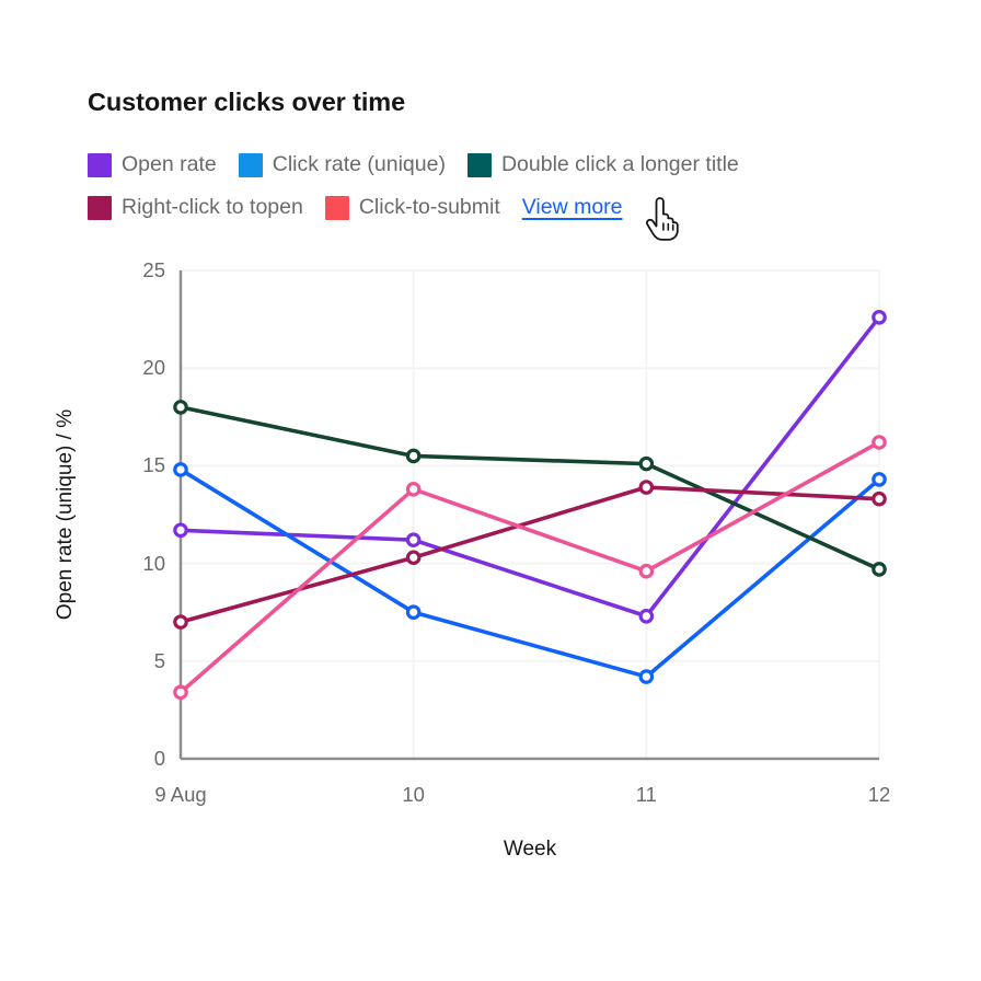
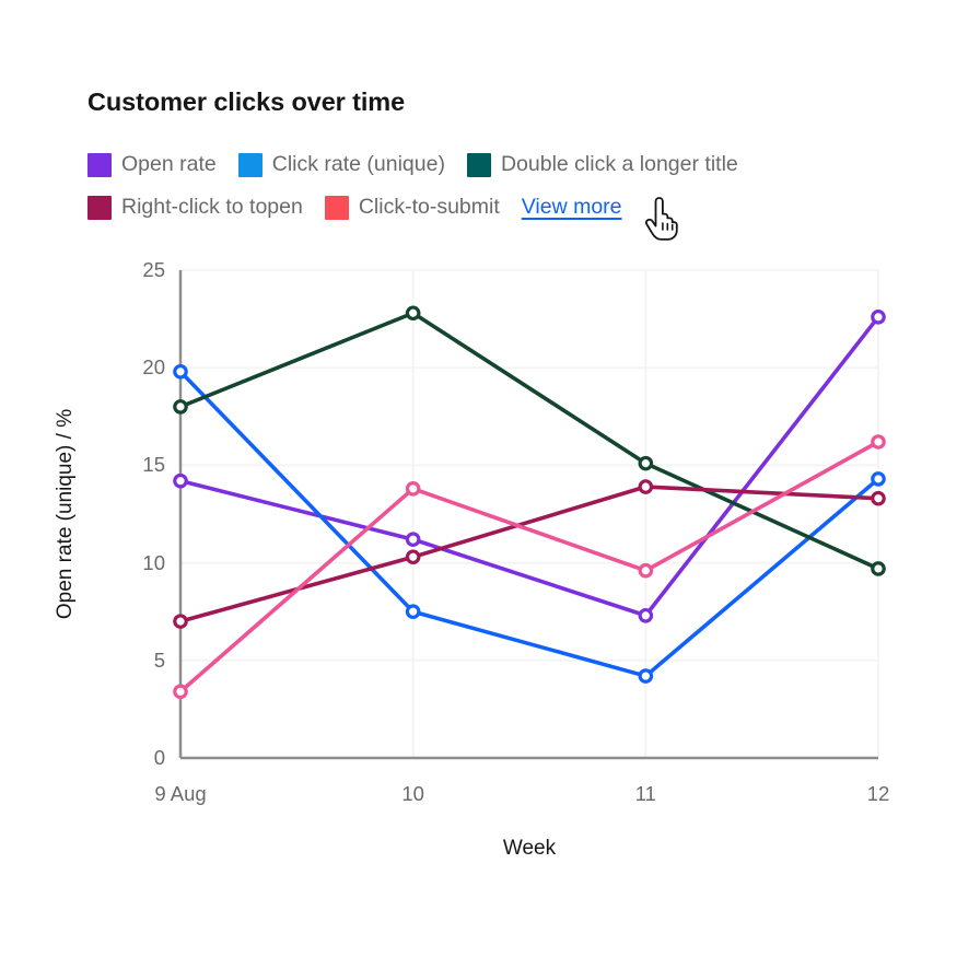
Open rate/9 Aug: 11.7 -> 14.2
Click rate (unique)/9 Aug: 14.8 -> 19.8
Double click a longer title/10: 15.5 -> 22.8
